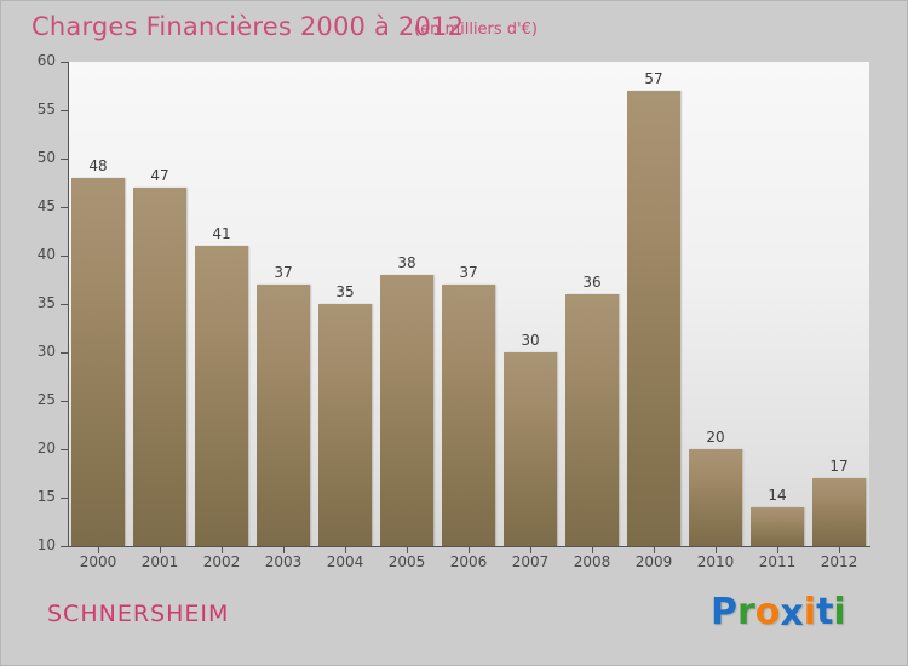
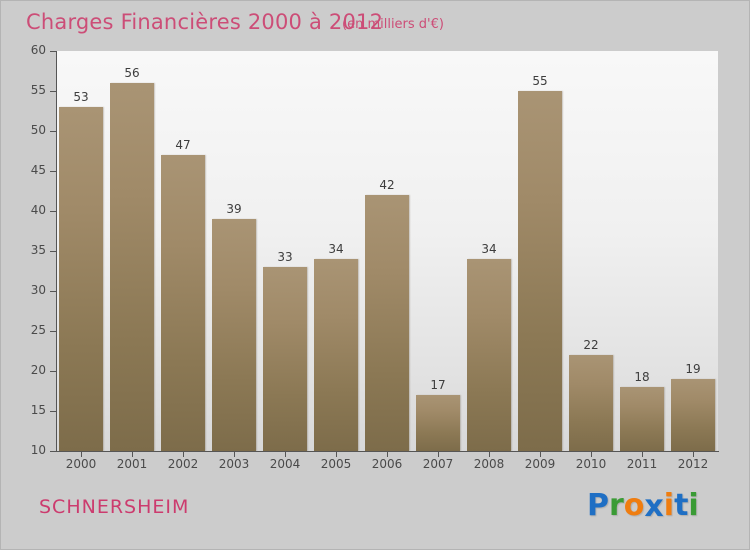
2000: 48 -> 53
2001: 47 -> 56
2002: 41 -> 47
2003: 37 -> 39
2004: 35 -> 33
2005: 38 -> 34
2006: 37 -> 42
2007: 30 -> 17
2008: 36 -> 34
2009: 57 -> 55
2010: 20 -> 22
2011: 14 -> 18
2012: 17 -> 19
